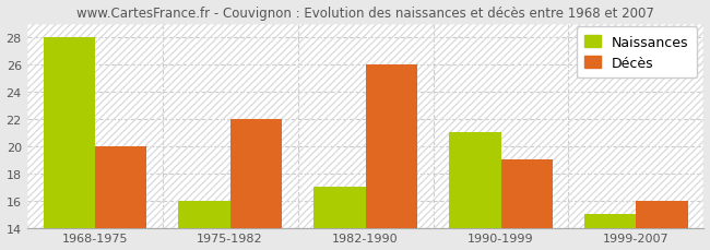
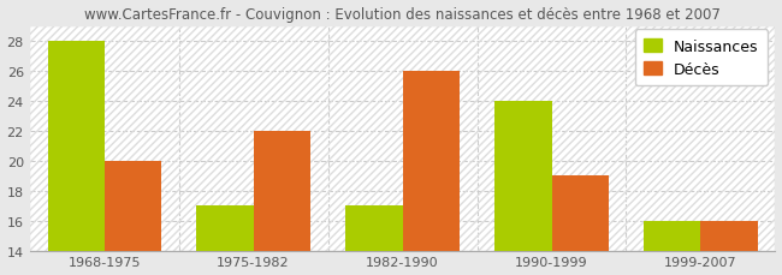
Naissances/1975-1982: 16 -> 17
Naissances/1990-1999: 21 -> 24
Naissances/1999-2007: 15 -> 16
